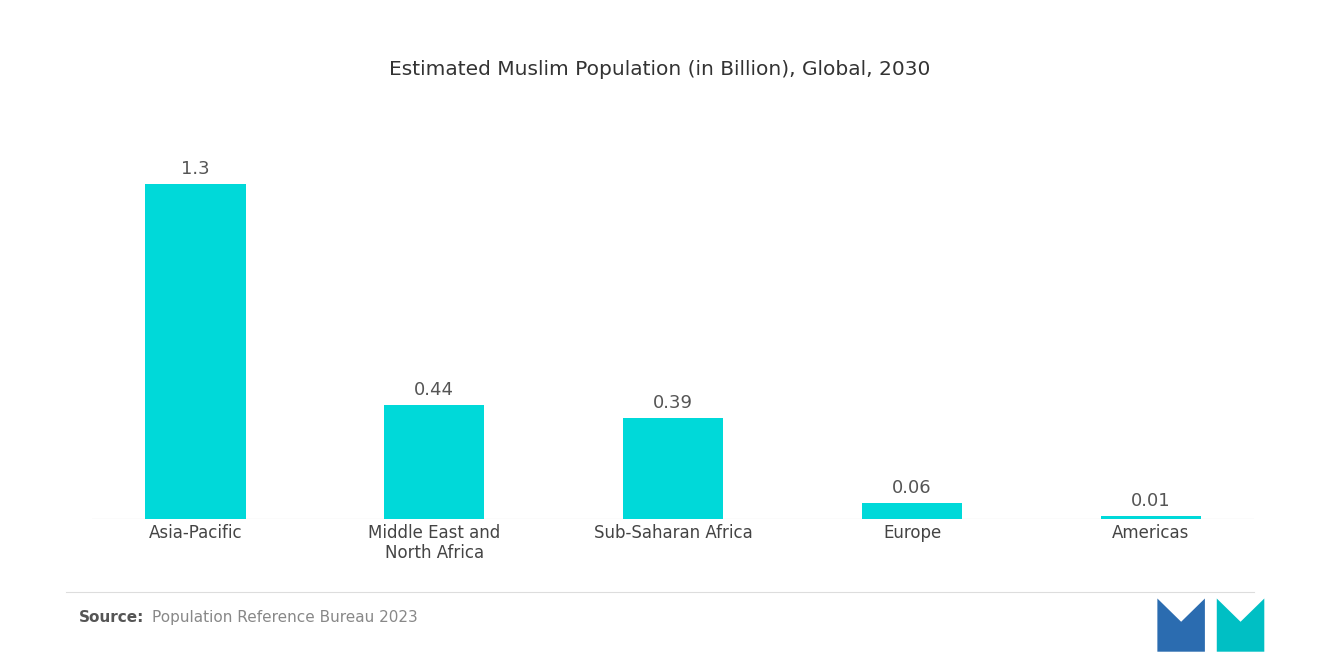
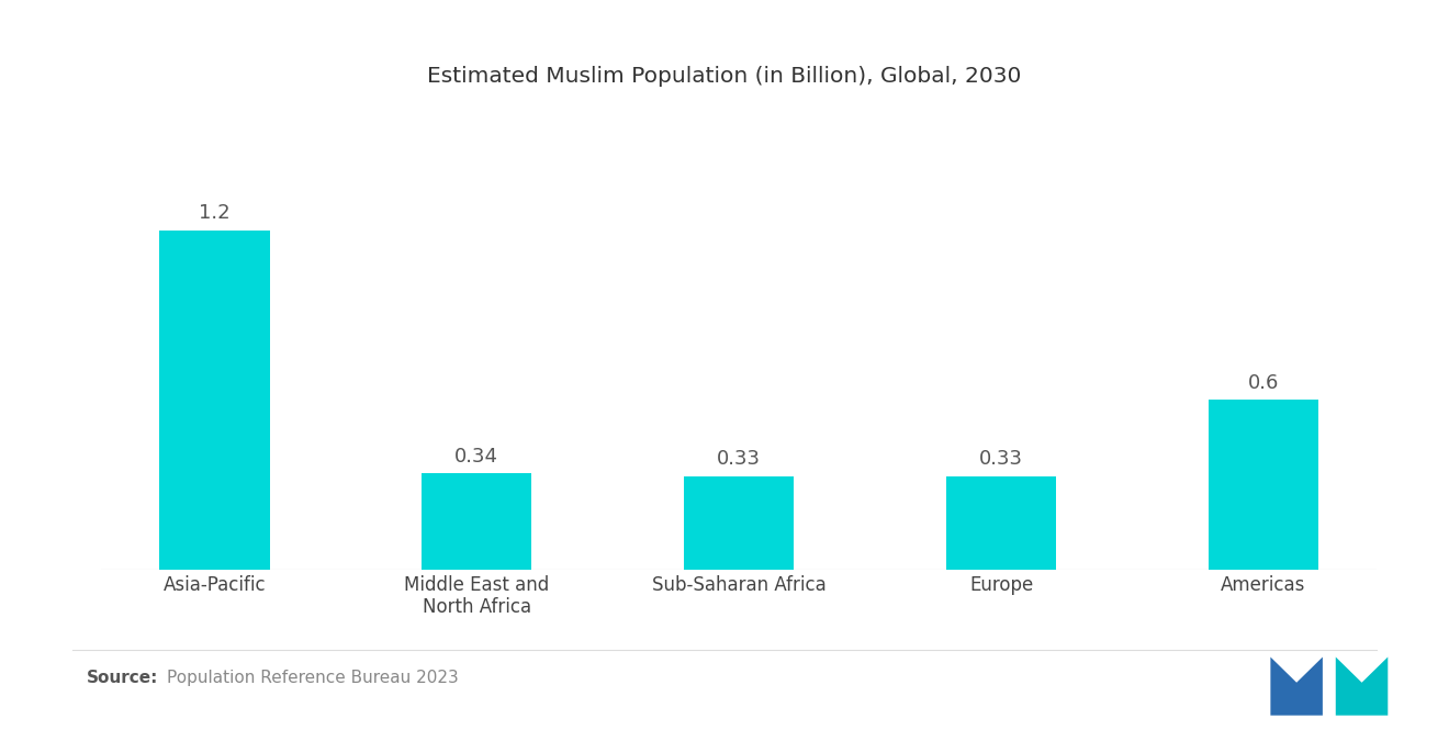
Asia-Pacific: 1.3 -> 1.2
Middle East and North Africa: 0.44 -> 0.34
Sub-Saharan Africa: 0.39 -> 0.33
Europe: 0.06 -> 0.33
Americas: 0.01 -> 0.6
